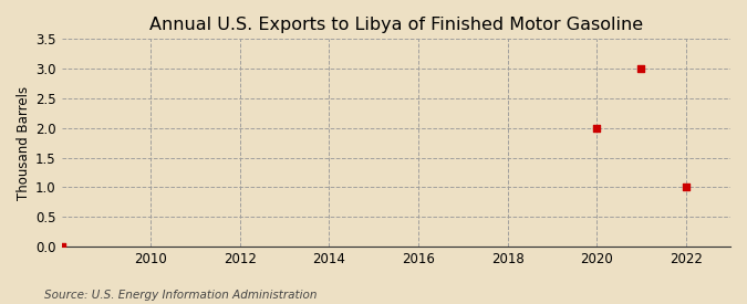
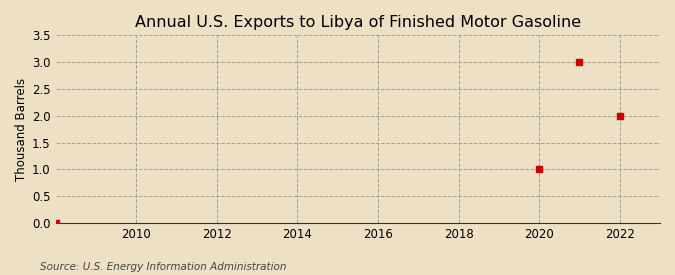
2020: 2 -> 1
2022: 1 -> 2
